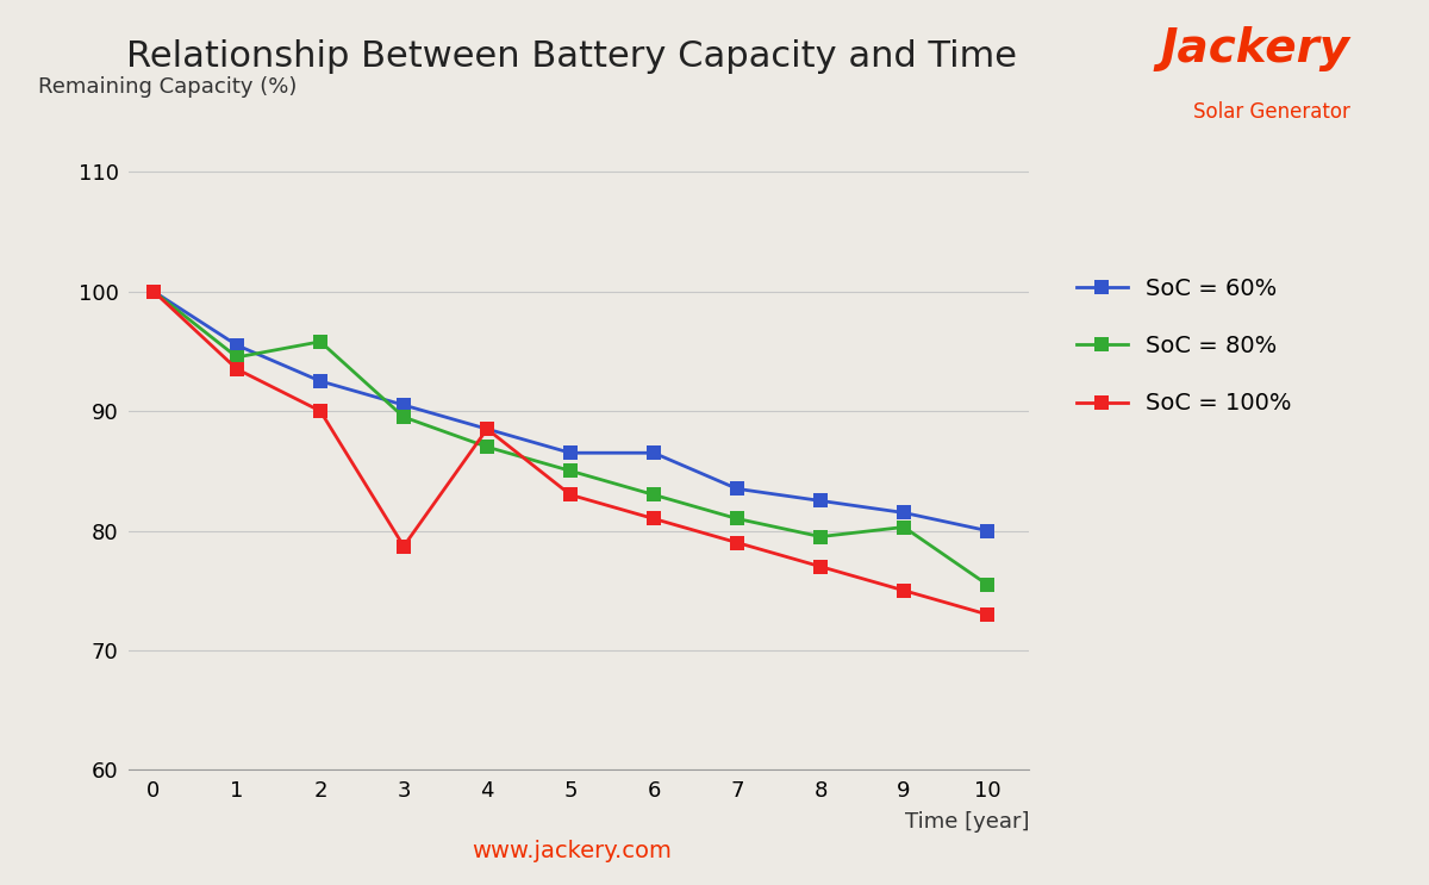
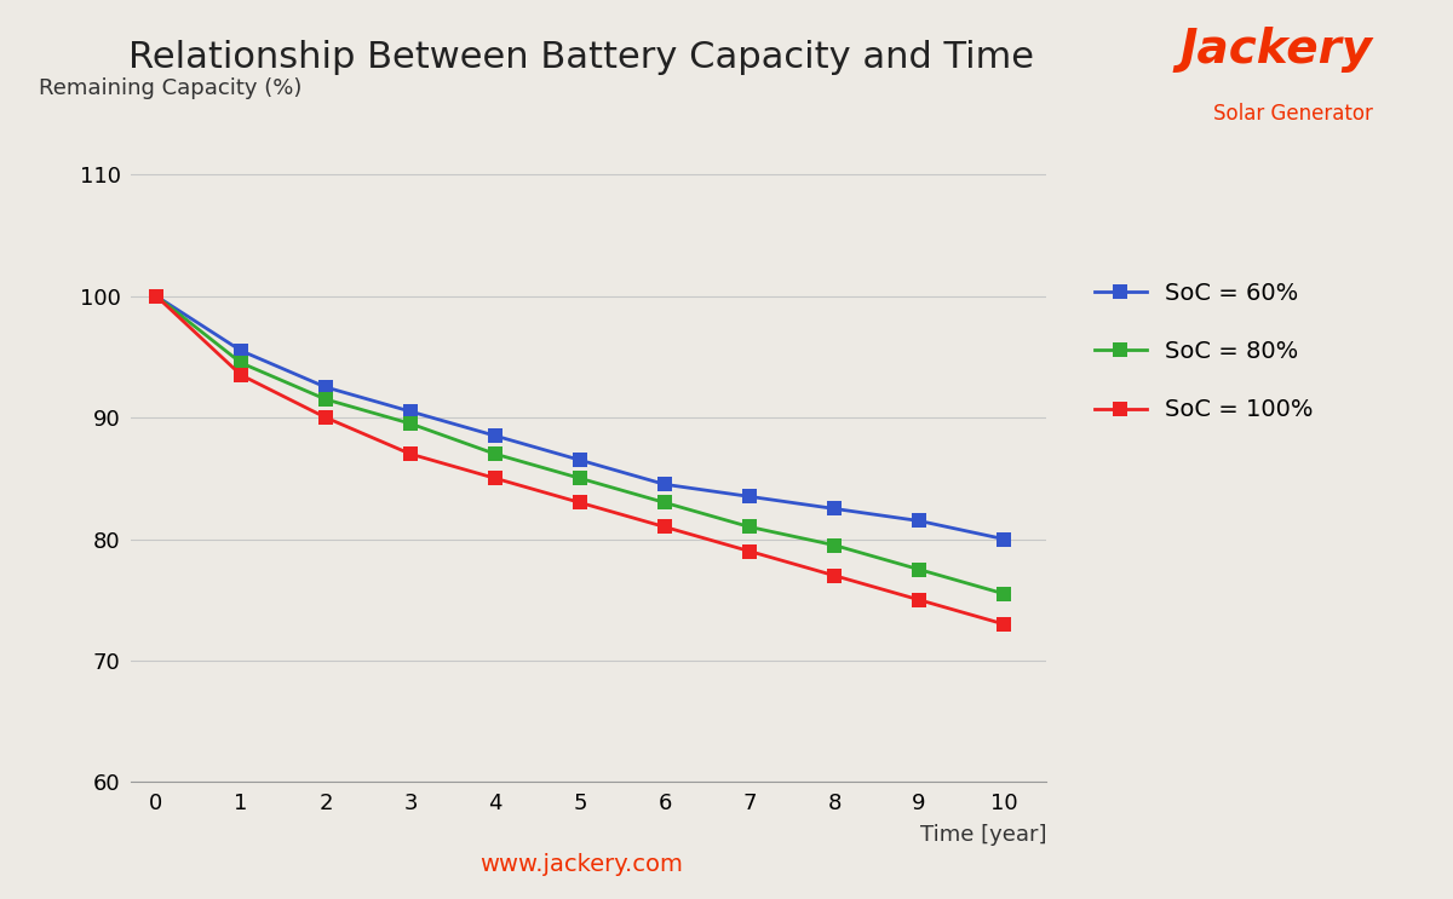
SoC = 80%/2: 95.8 -> 91.5
SoC = 100%/3: 78.7 -> 87.0
SoC = 100%/4: 88.5 -> 85.0
SoC = 60%/6: 86.5 -> 84.5
SoC = 80%/9: 80.3 -> 77.5
